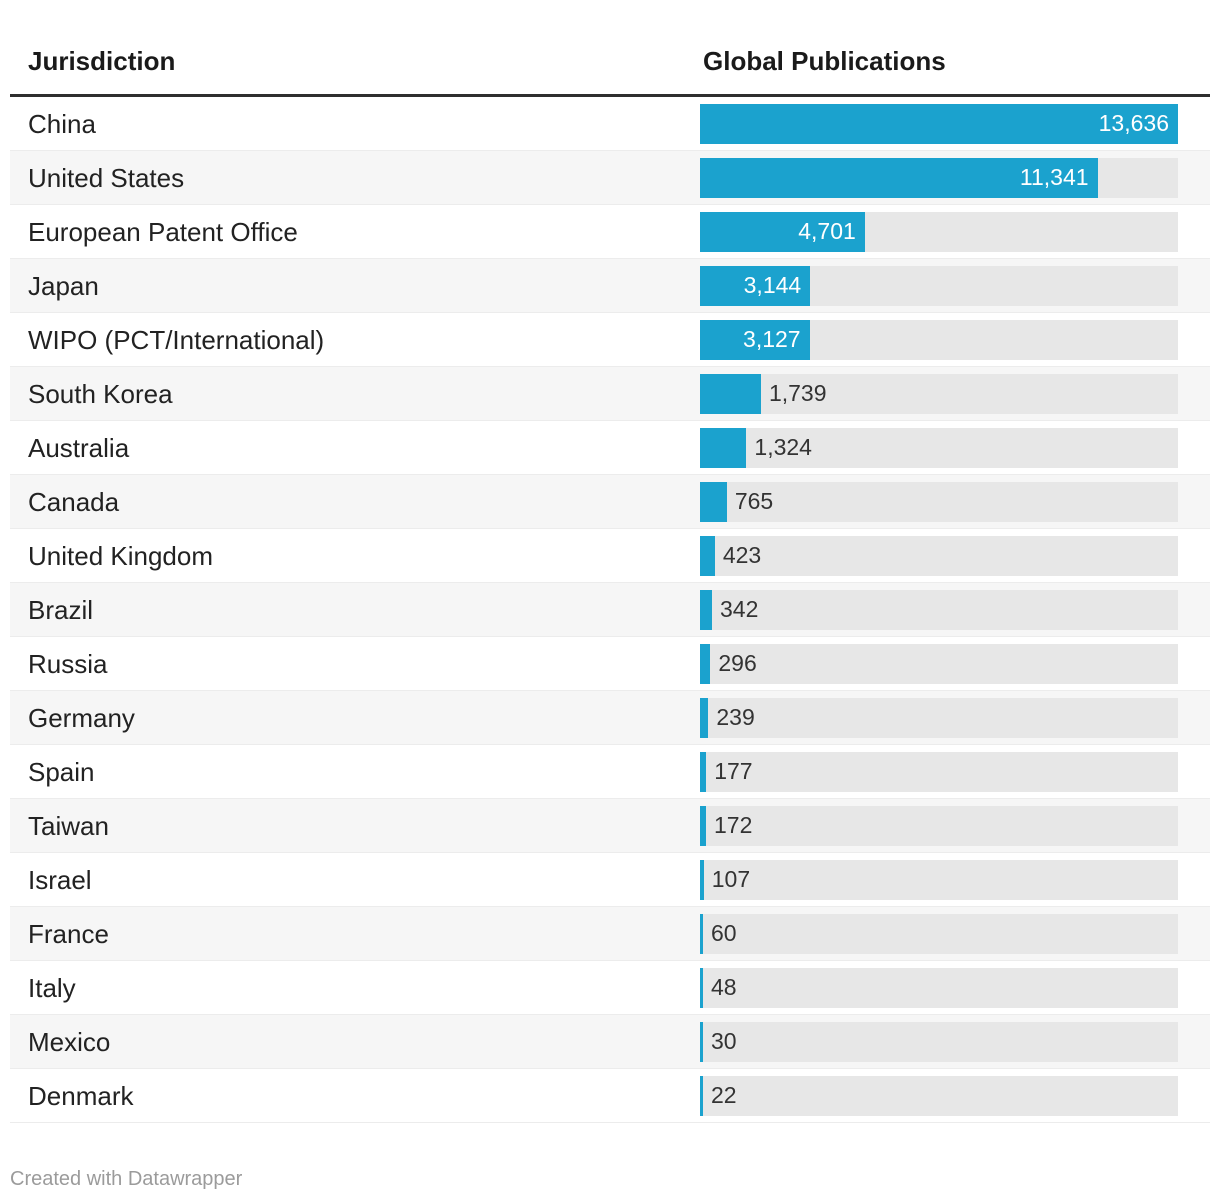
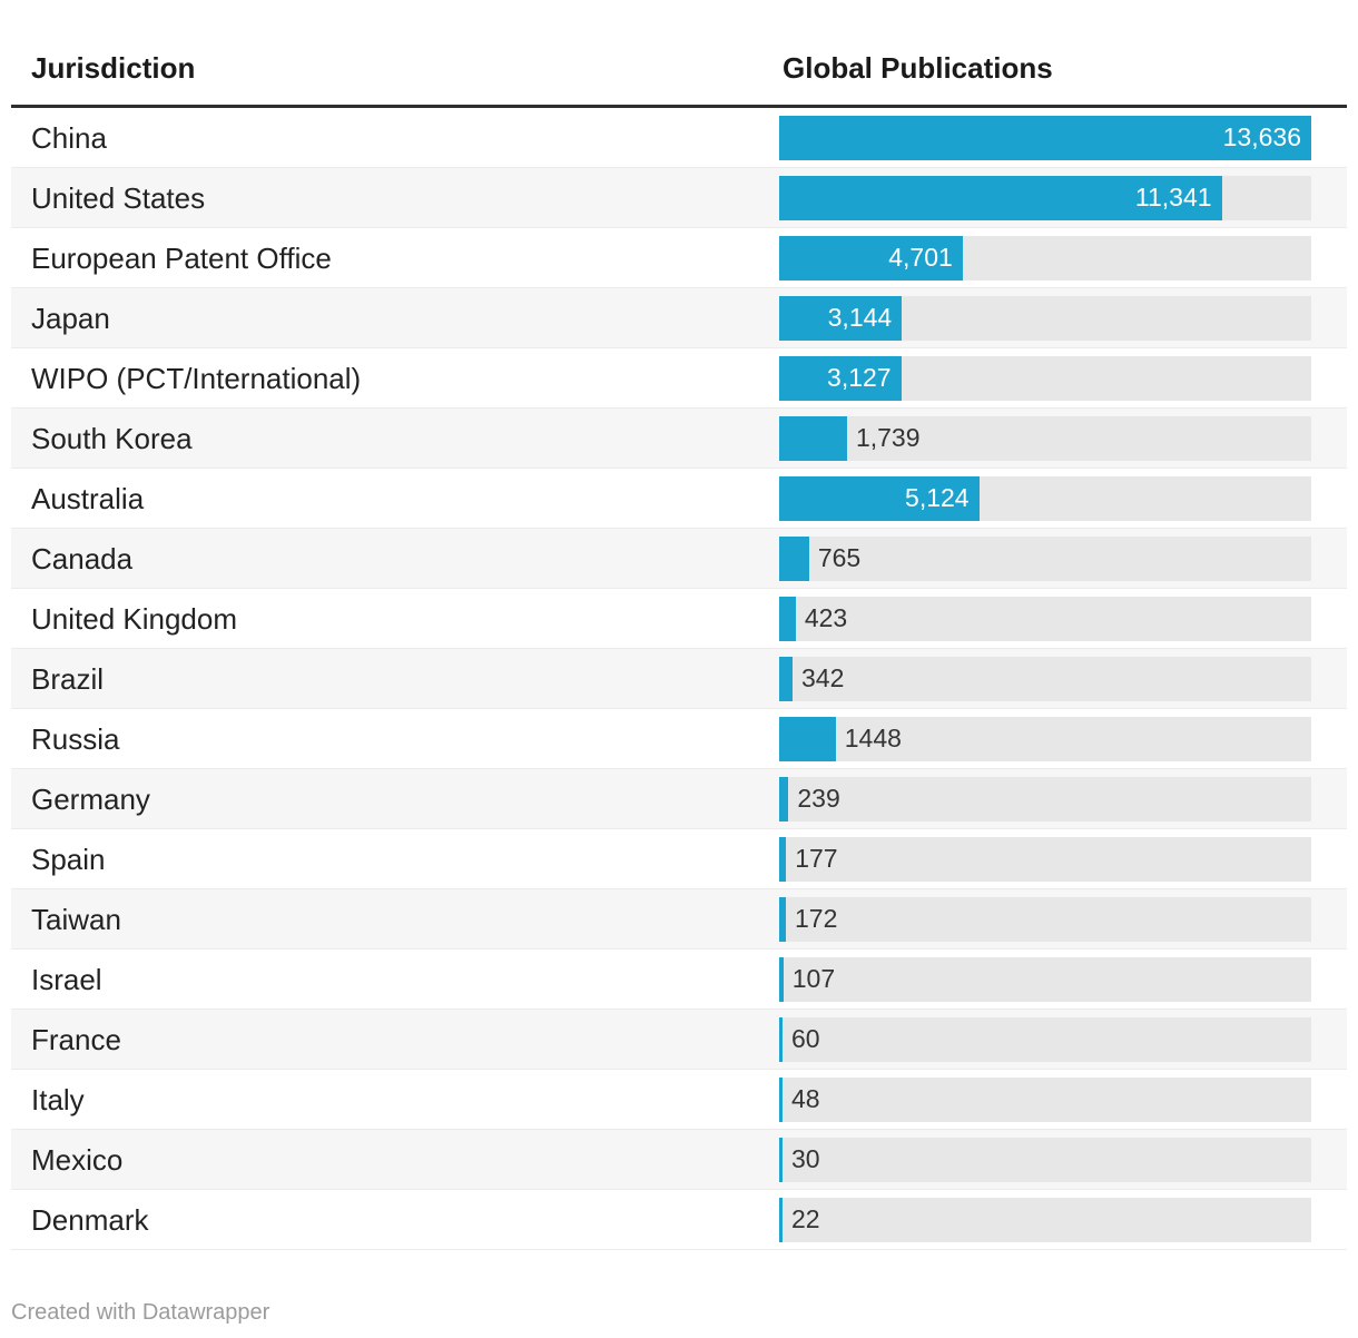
Australia: 1,324 -> 5,124
Russia: 296 -> 1448
